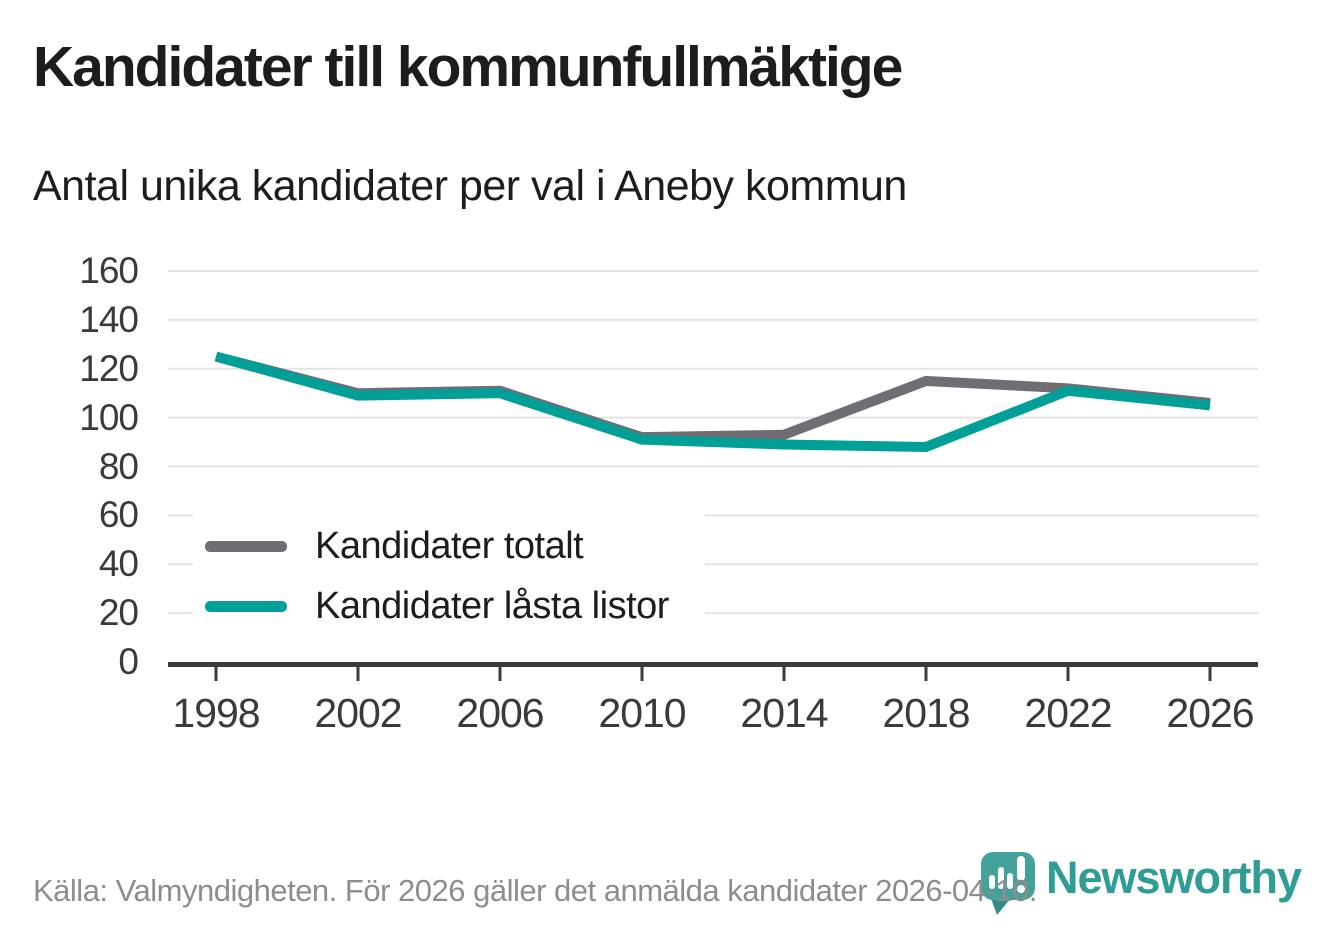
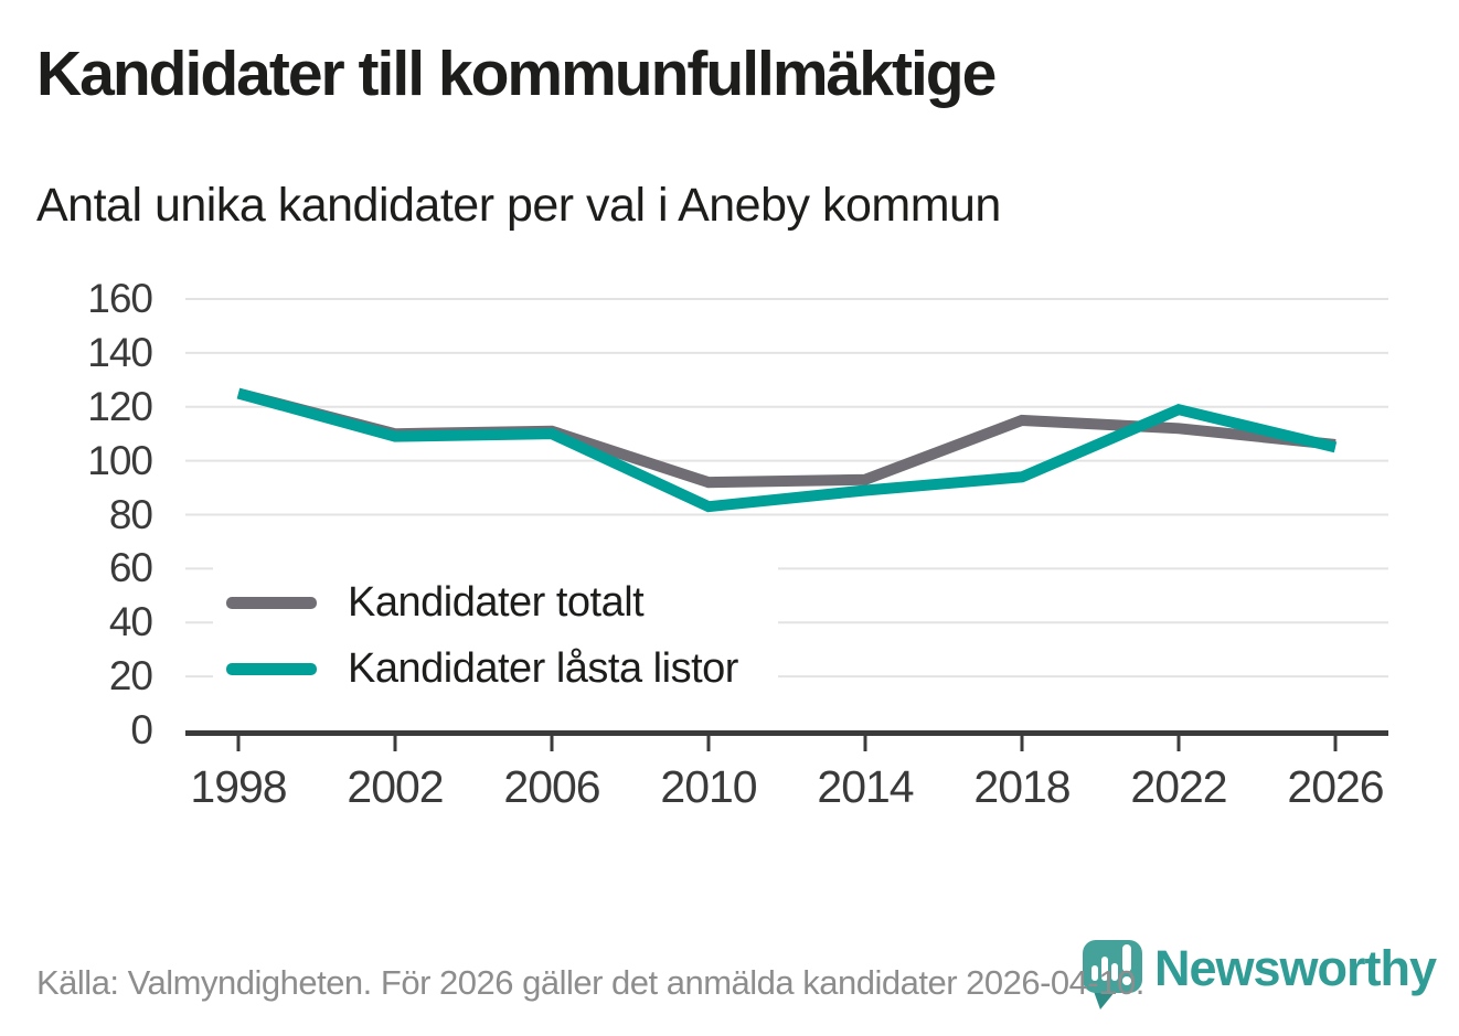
Kandidater låsta listor/2010: 91 -> 83
Kandidater låsta listor/2018: 88 -> 94
Kandidater låsta listor/2022: 111 -> 119
